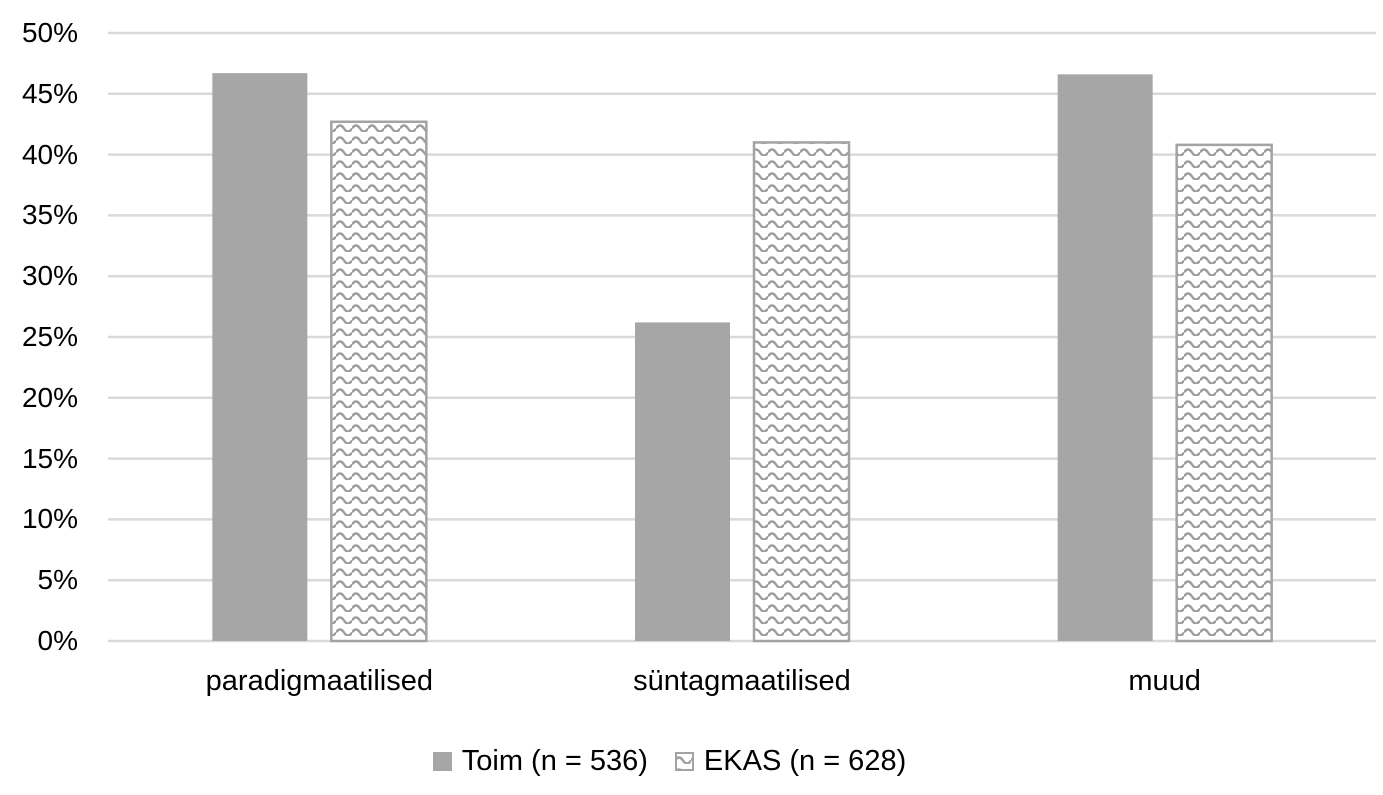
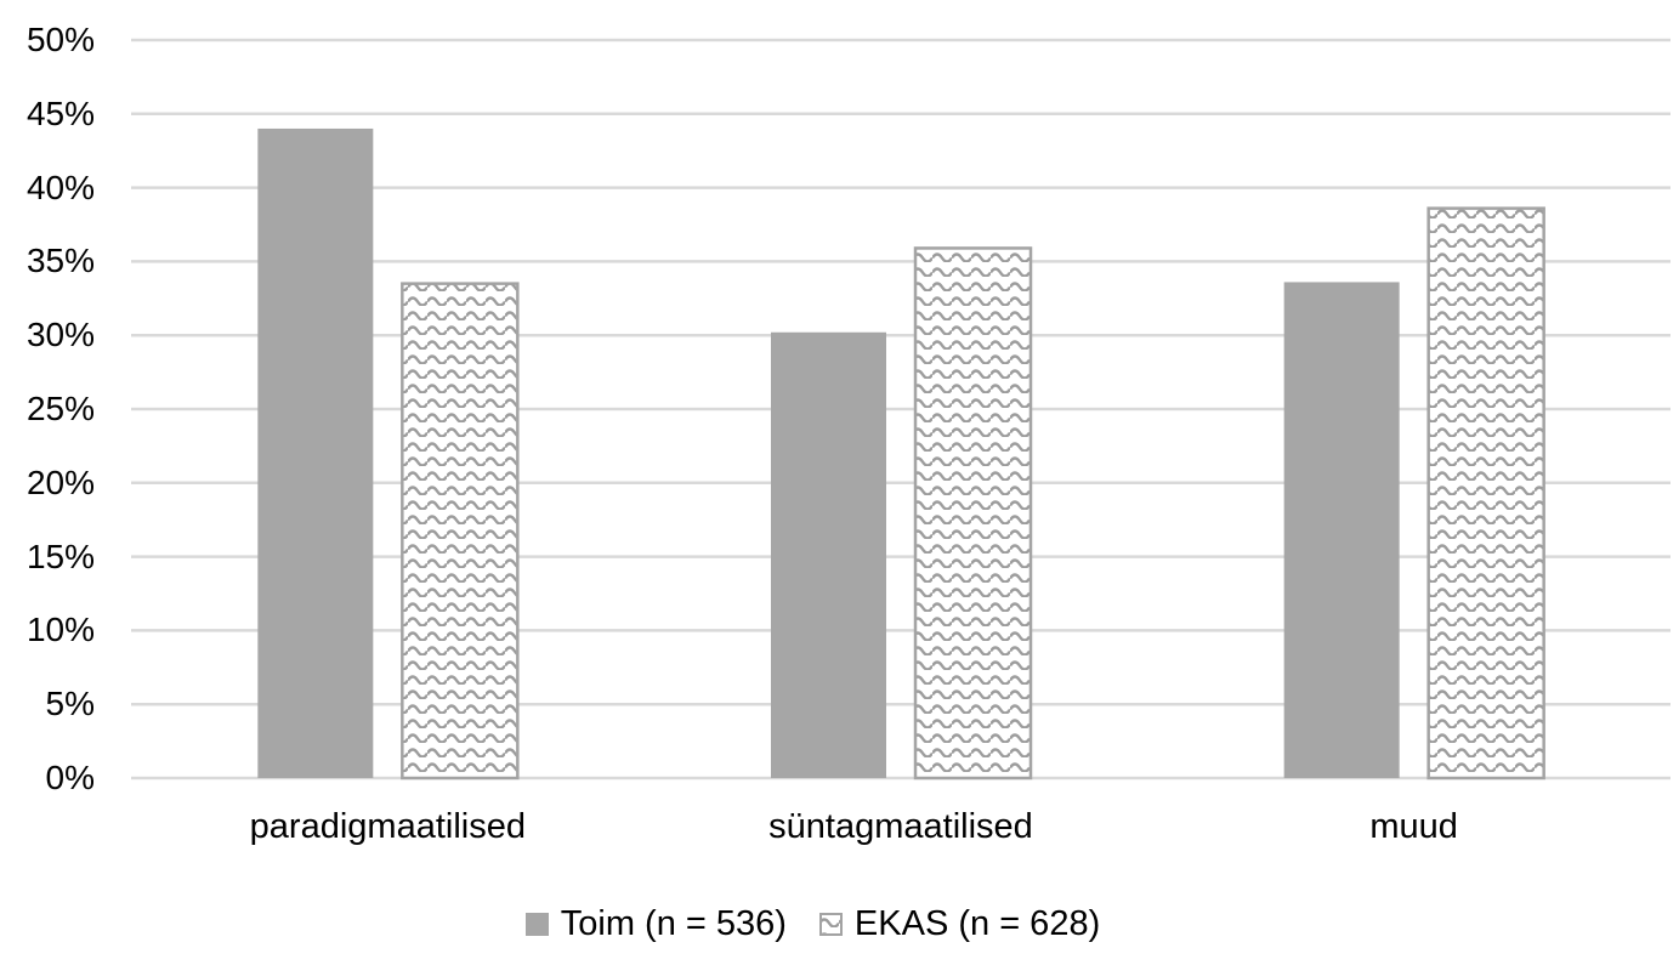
Toim (n = 536)/paradigmaatilised: 46.7% -> 44.0%
EKAS (n = 628)/paradigmaatilised: 42.7% -> 33.5%
Toim (n = 536)/süntagmaatilised: 26.2% -> 30.2%
EKAS (n = 628)/süntagmaatilised: 41.0% -> 35.9%
Toim (n = 536)/muud: 46.6% -> 33.6%
EKAS (n = 628)/muud: 40.8% -> 38.6%
